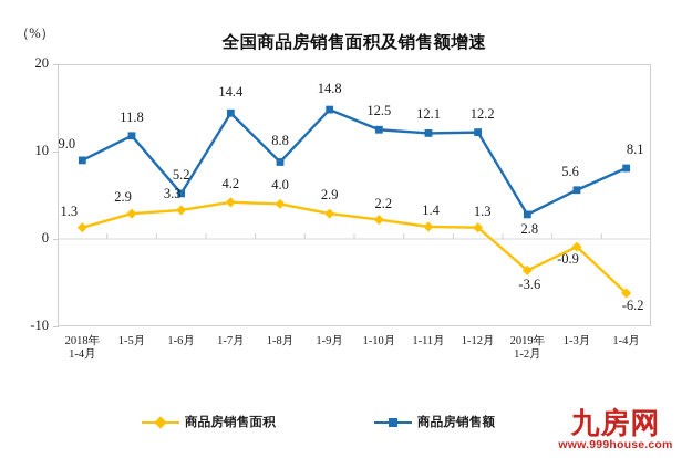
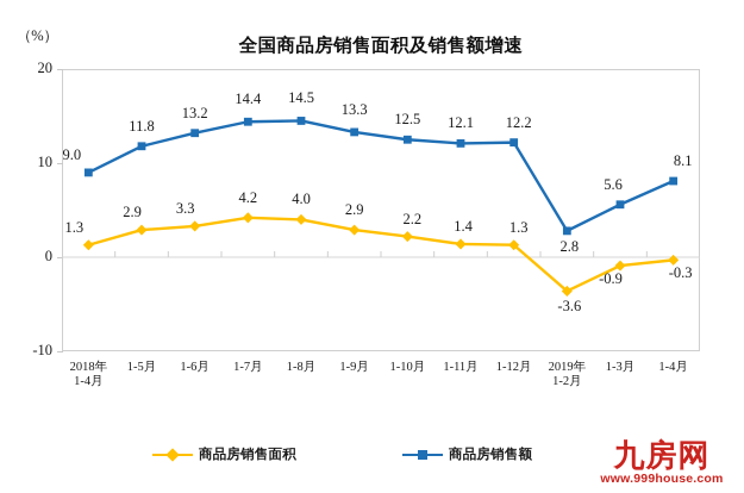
商品房销售额/1-6月: 5.2 -> 13.2
商品房销售额/1-8月: 8.8 -> 14.5
商品房销售额/1-9月: 14.8 -> 13.3
商品房销售面积/1-4月: -6.2 -> -0.3
